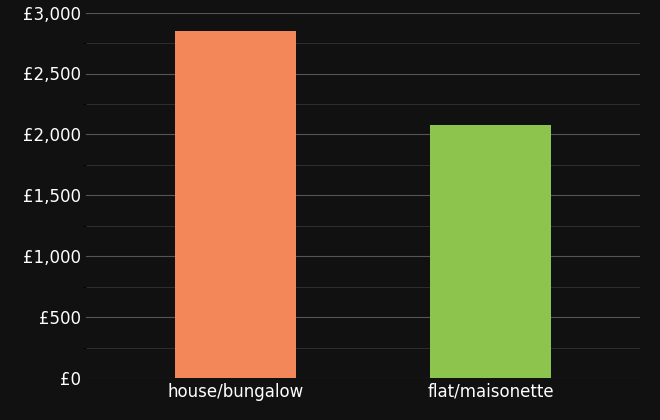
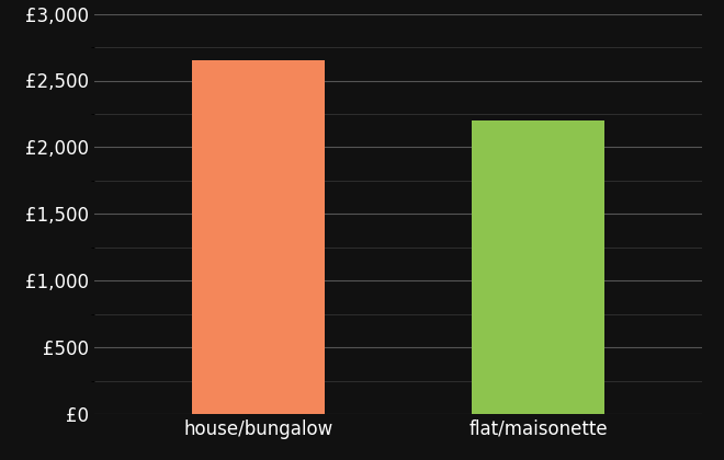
house/bungalow: £2,850 -> £2,650
flat/maisonette: £2,080 -> £2,200
